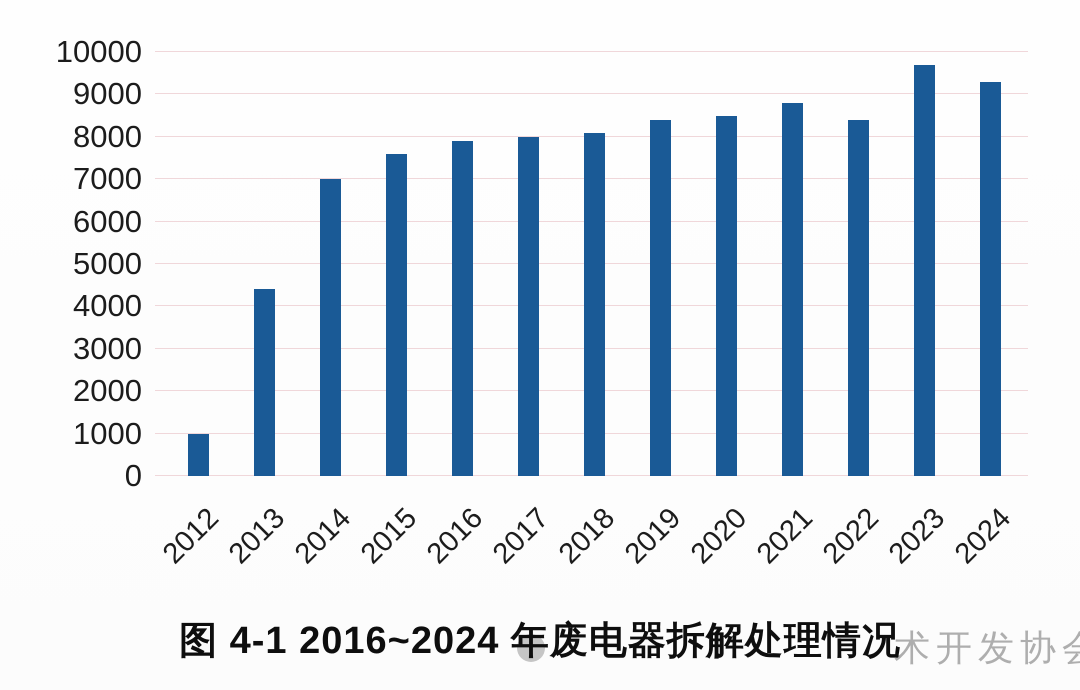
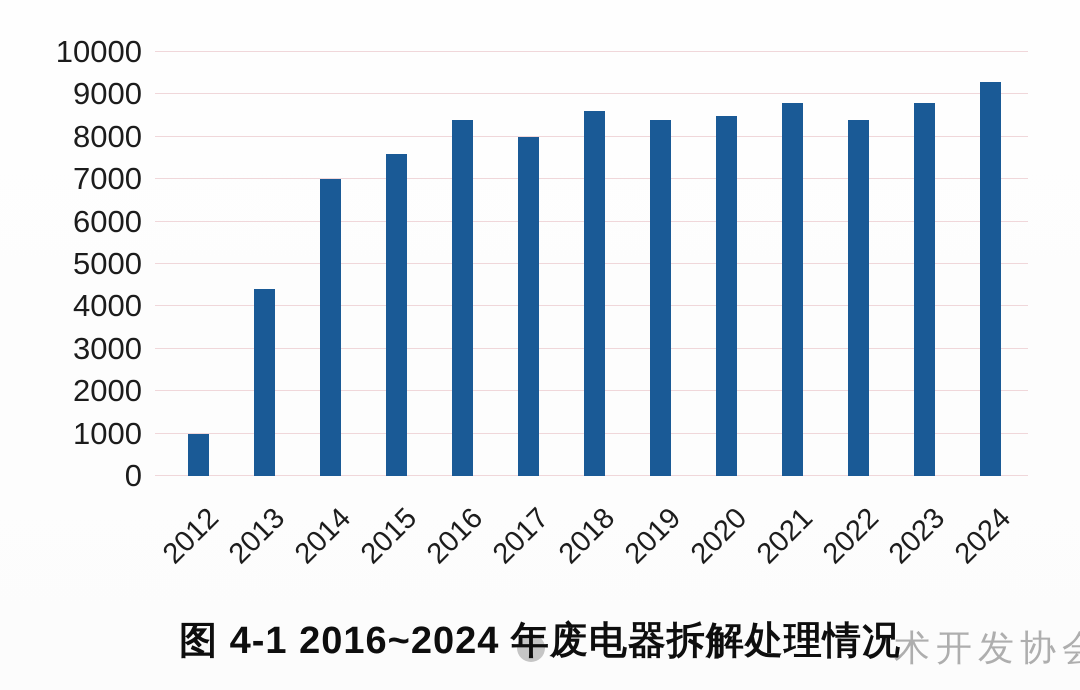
2016: 7900 -> 8400
2018: 8100 -> 8600
2023: 9700 -> 8800
